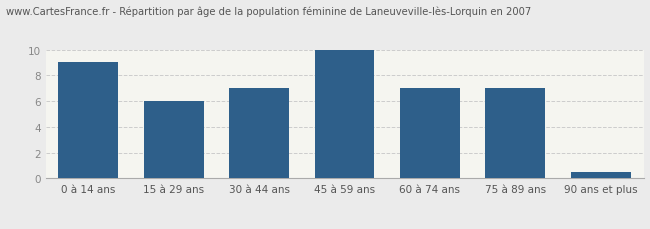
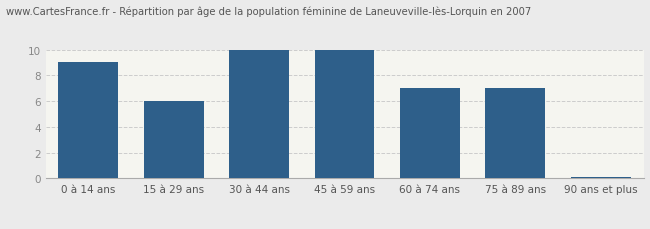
30 à 44 ans: 7.0 -> 10.0
90 ans et plus: 0.5 -> 0.1
